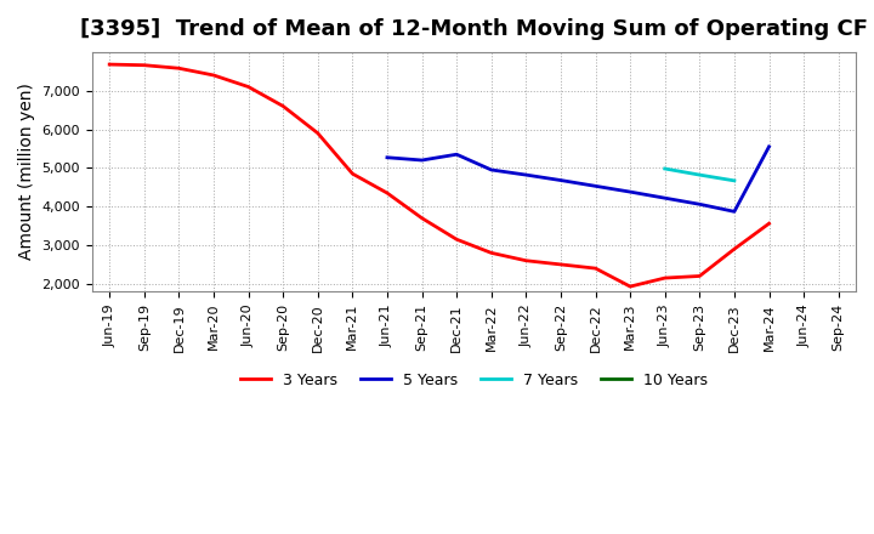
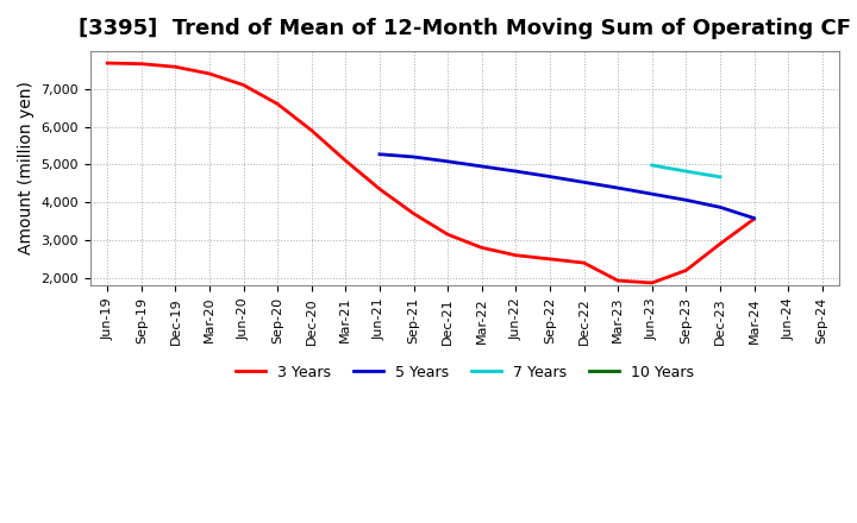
3 Years/Mar-21: 4,850 -> 5,100
5 Years/Dec-21: 5,350 -> 5,080
3 Years/Jun-23: 2,150 -> 1,870
5 Years/Mar-24: 5,550 -> 3,580
